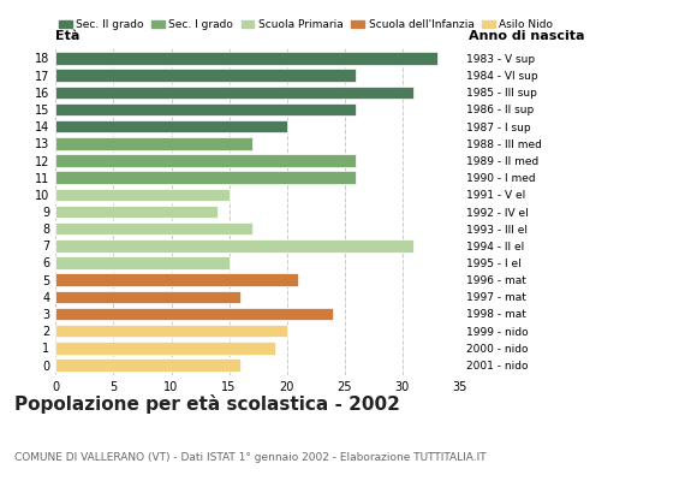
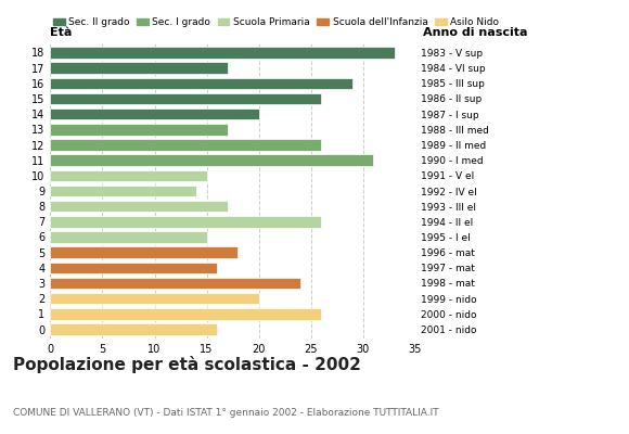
17: 26 -> 17
16: 31 -> 29
11: 26 -> 31
7: 31 -> 26
5: 21 -> 18
1: 19 -> 26
